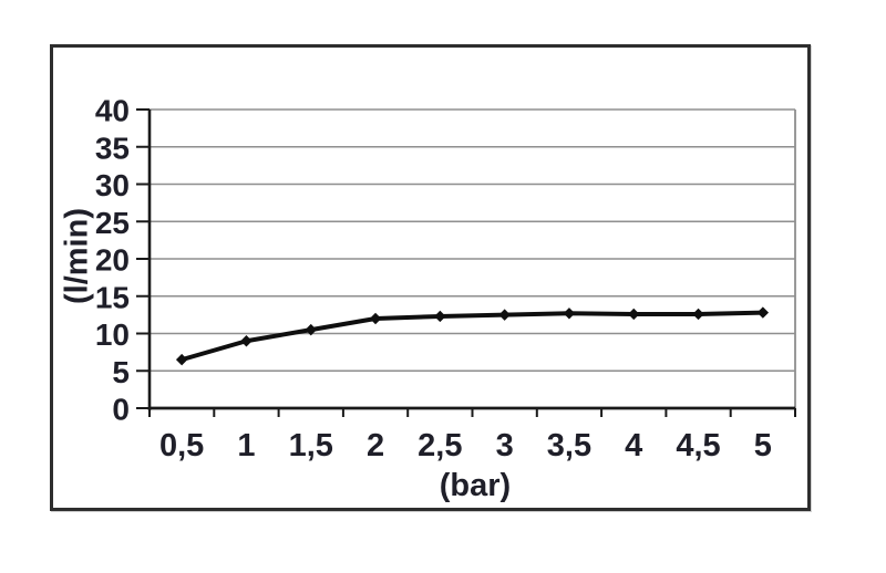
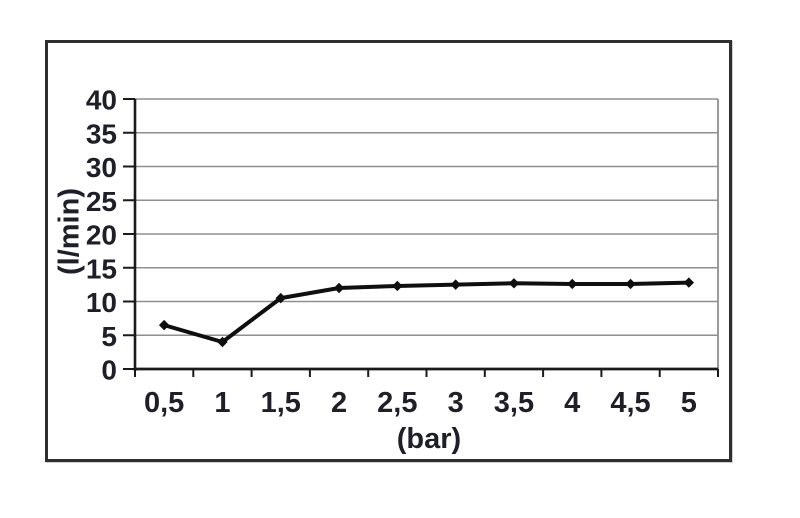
1: 9 -> 4
